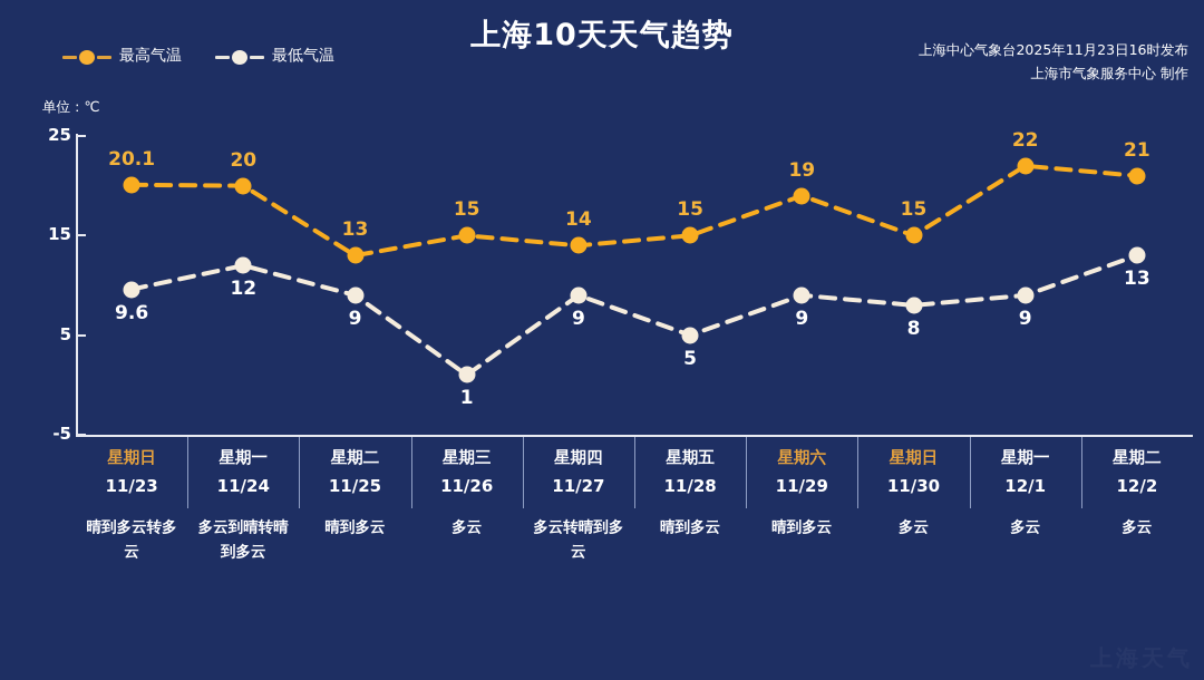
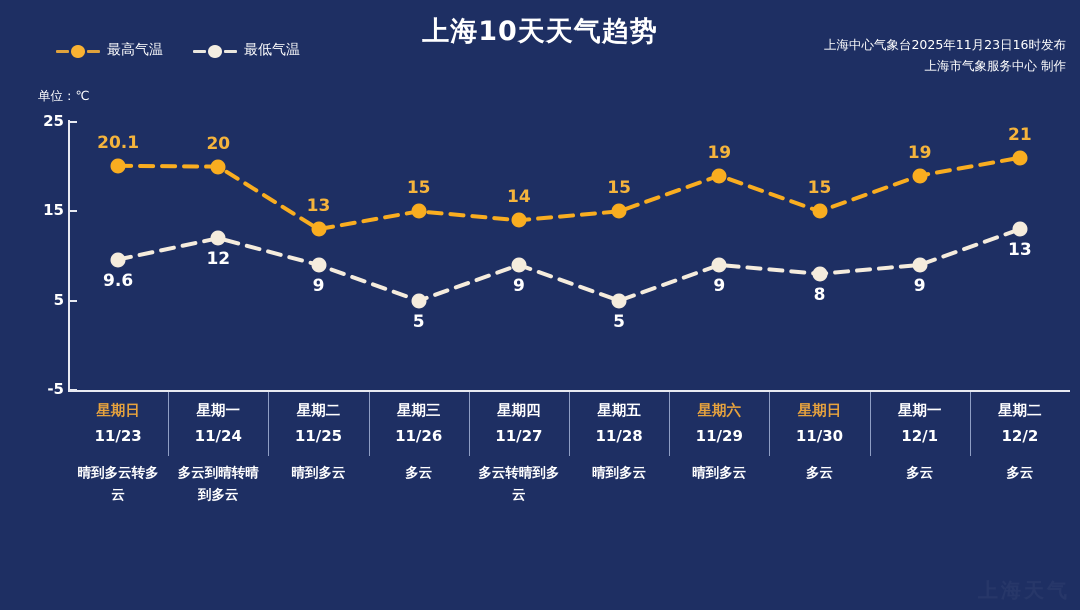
最低气温/11/26: 1 -> 5
最高气温/12/1: 22 -> 19
